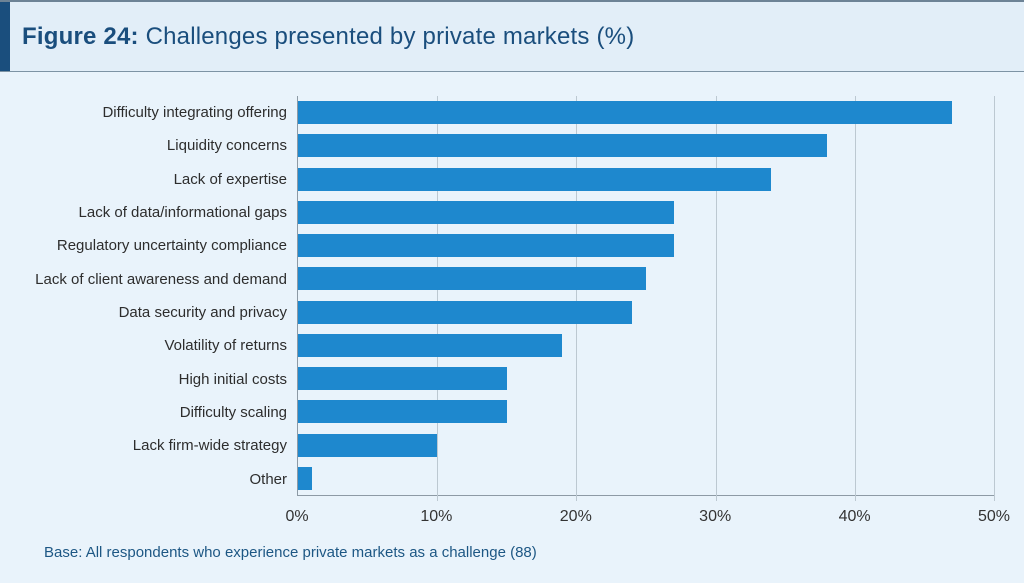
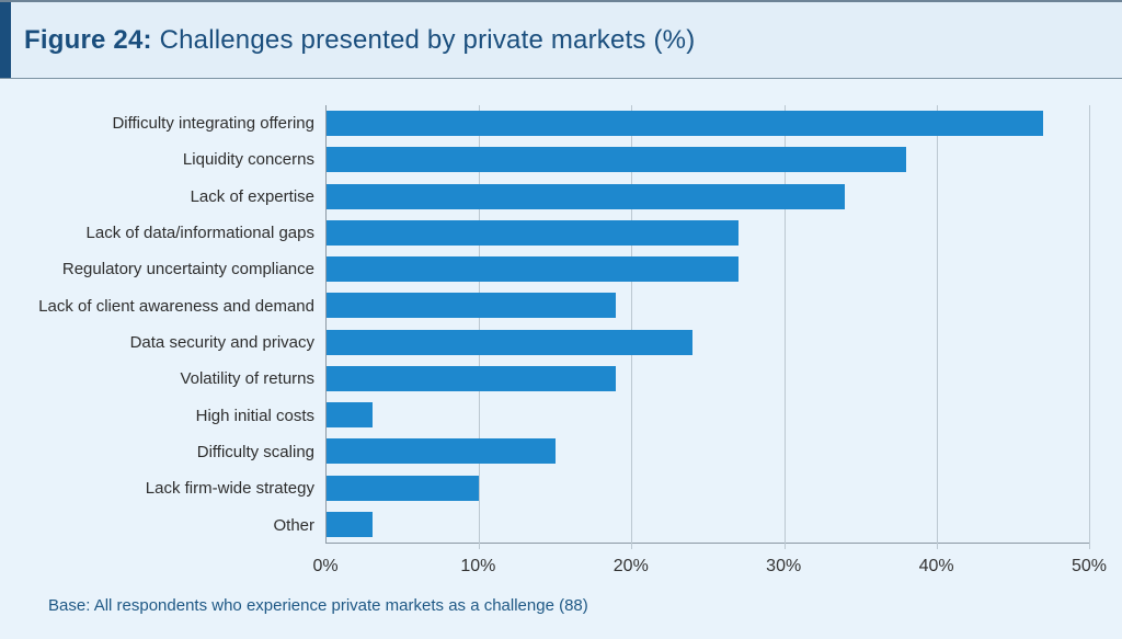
Lack of client awareness and demand: 25% -> 19%
High initial costs: 15% -> 3%
Other: 1% -> 3%
